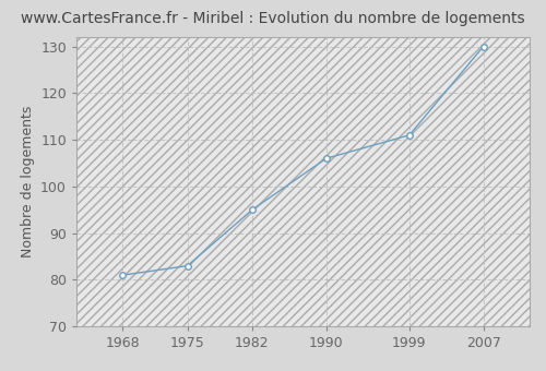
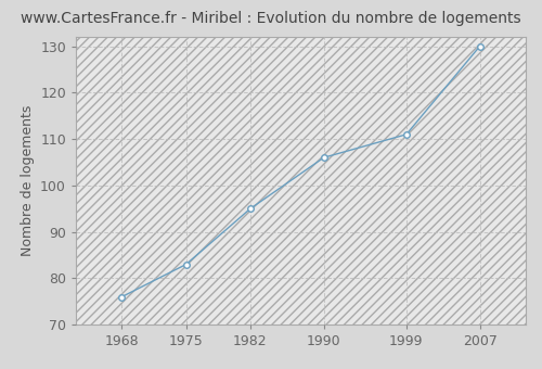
1968: 81 -> 76
